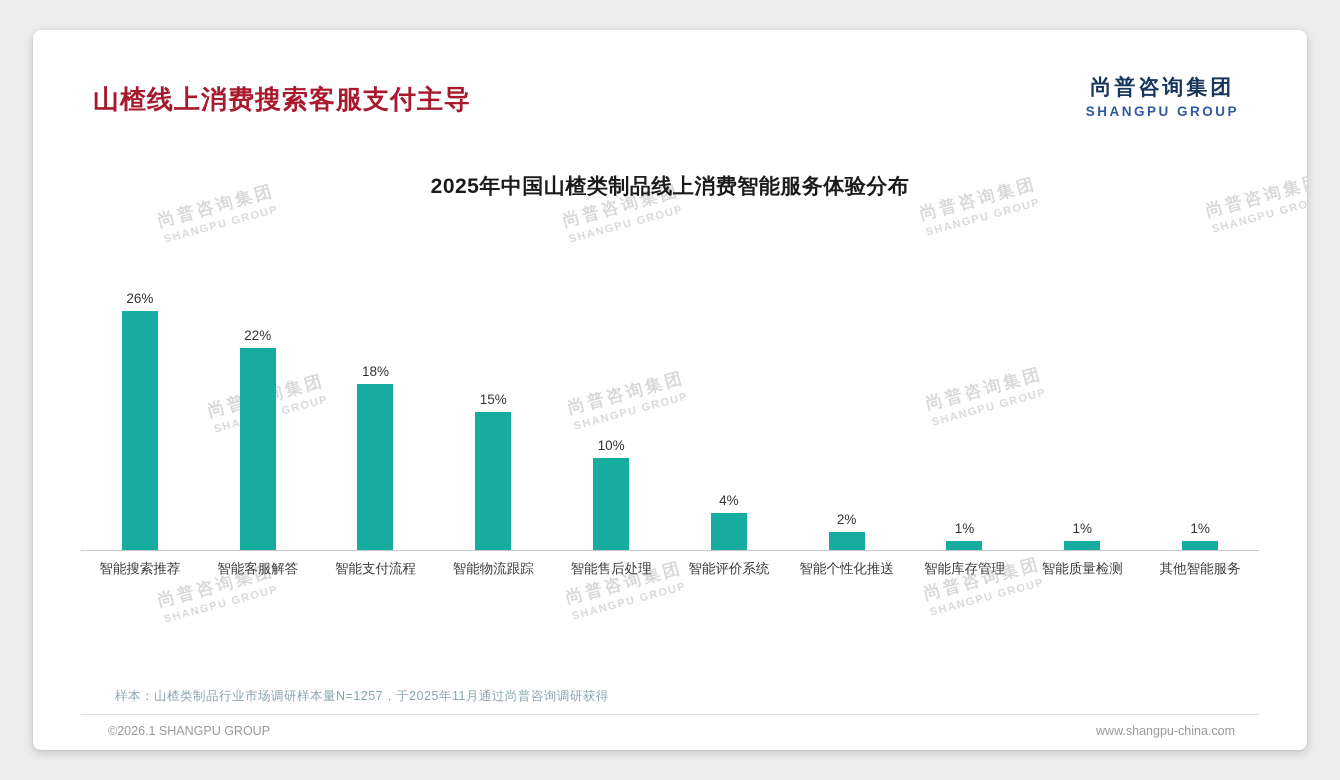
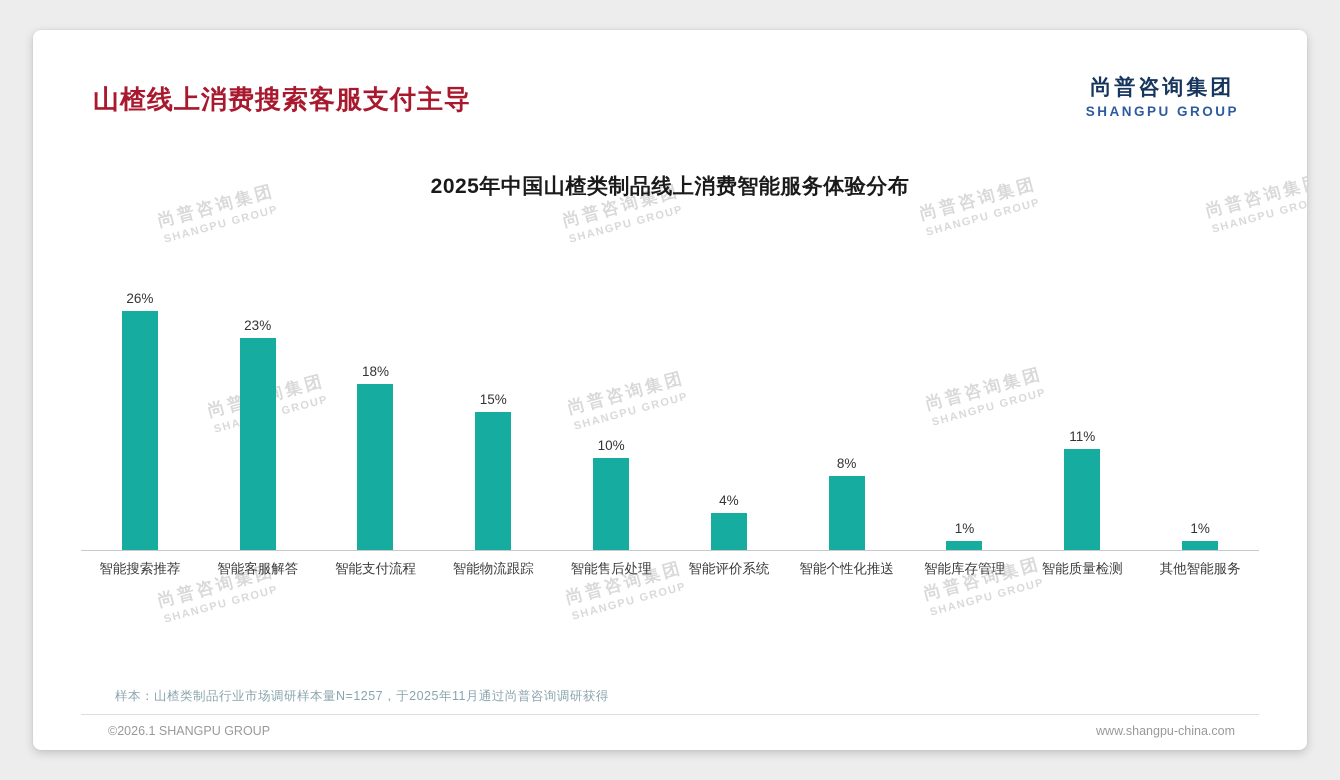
智能客服解答: 22% -> 23%
智能个性化推送: 2% -> 8%
智能质量检测: 1% -> 11%
